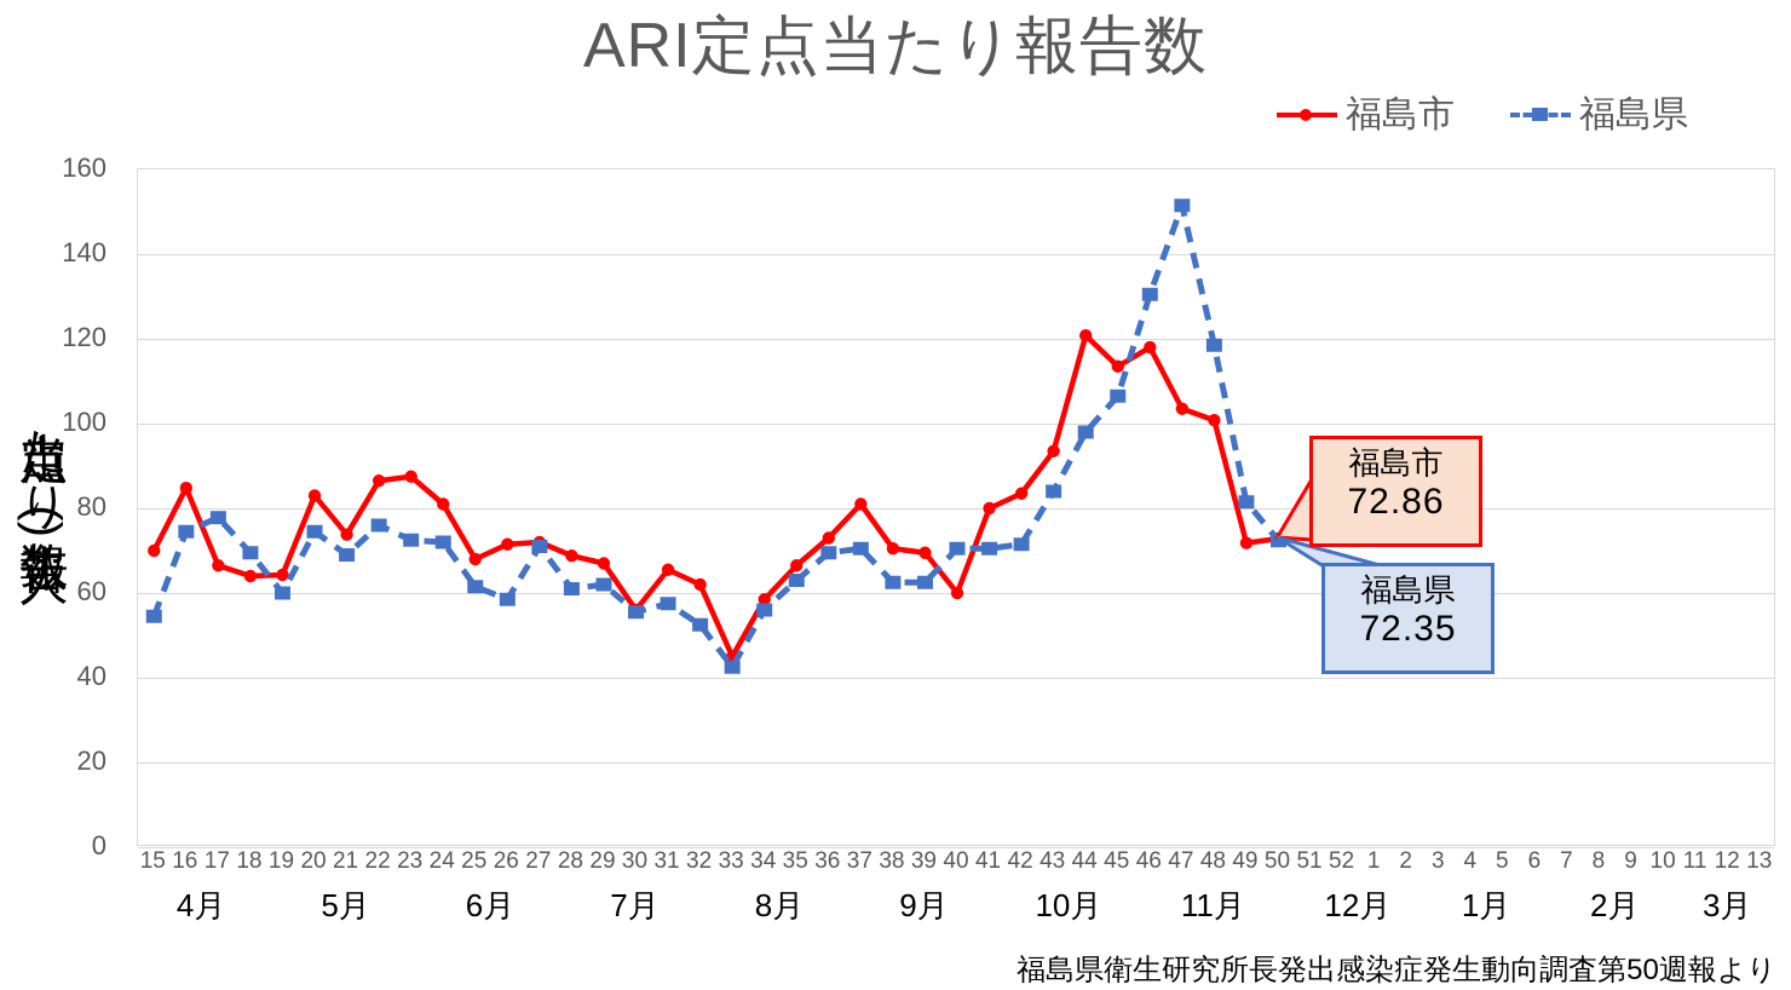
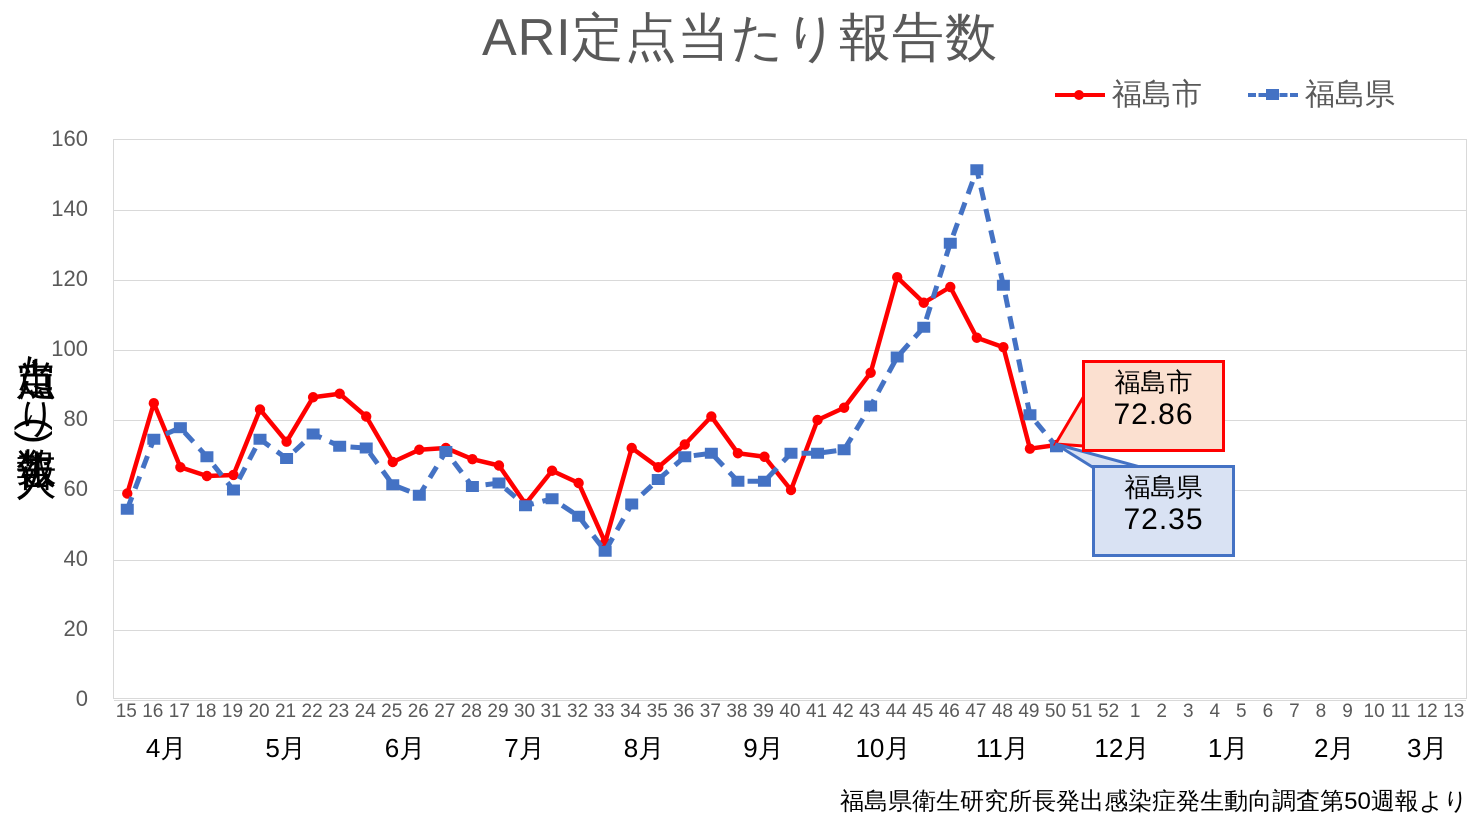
福島市/15: 70 -> 59
福島市/34: 58 -> 72
